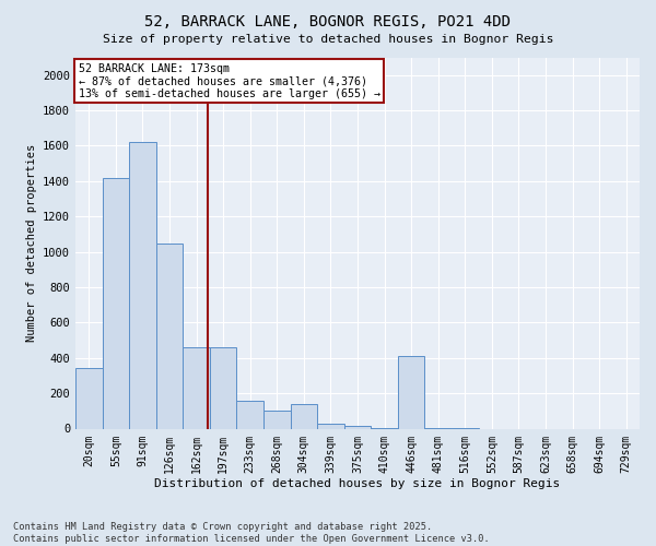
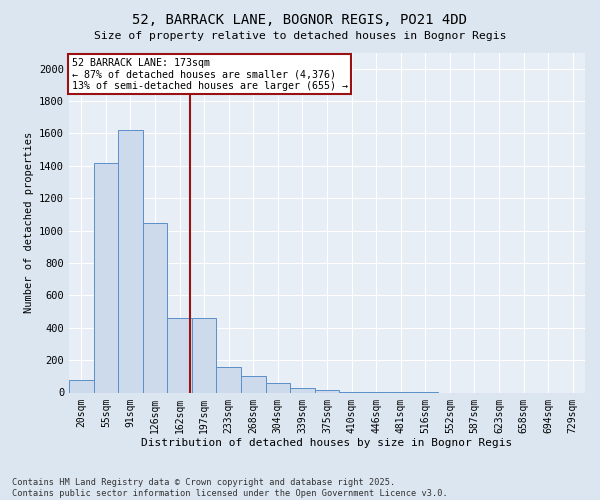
20sqm: 340 -> 80
304sqm: 140 -> 60
446sqm: 410 -> 0
